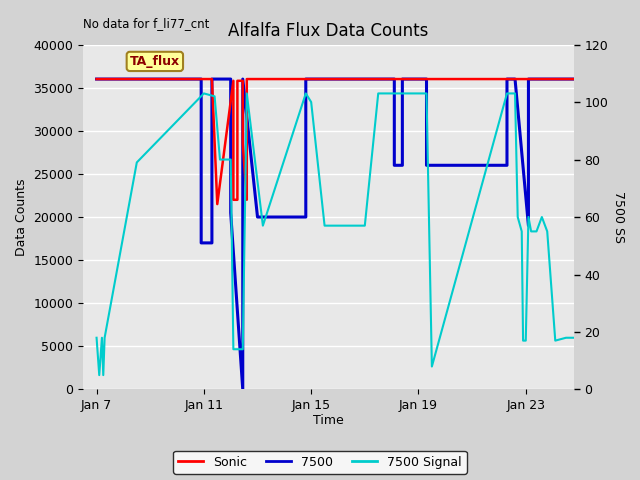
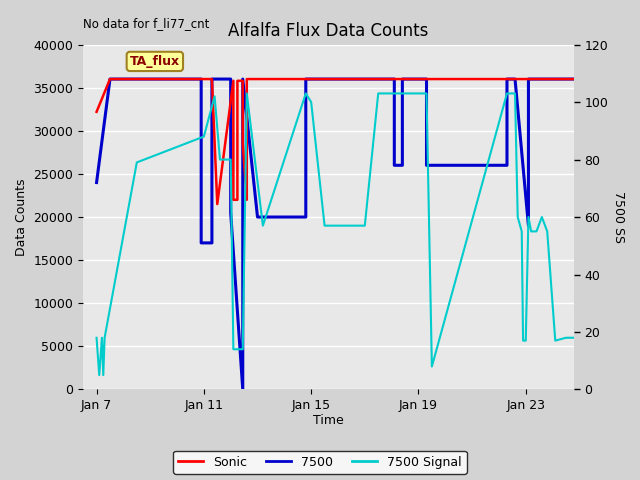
Sonic/Jan 7: 36000 -> 32200
7500/Jan 7: 36000 -> 24000
7500 Signal/Jan 11: 103 -> 88
